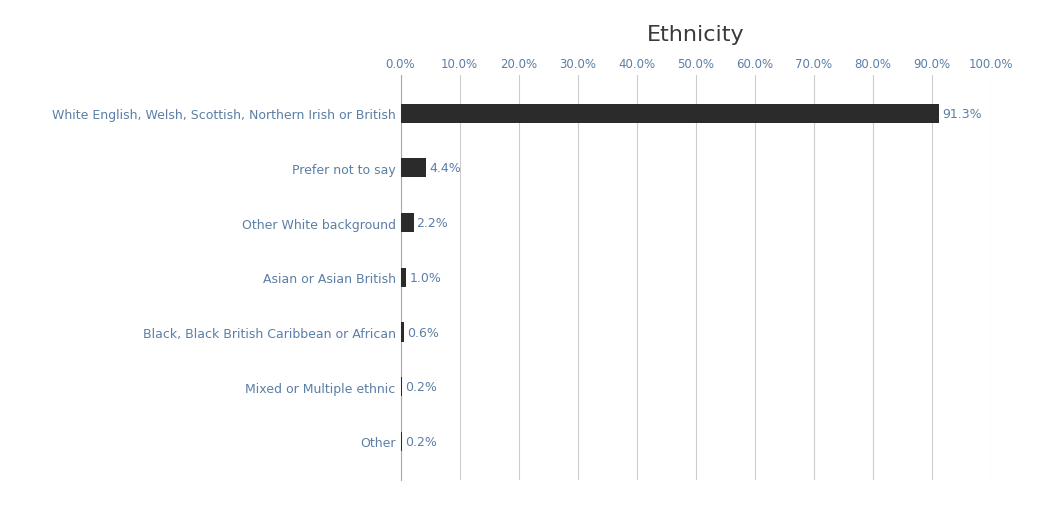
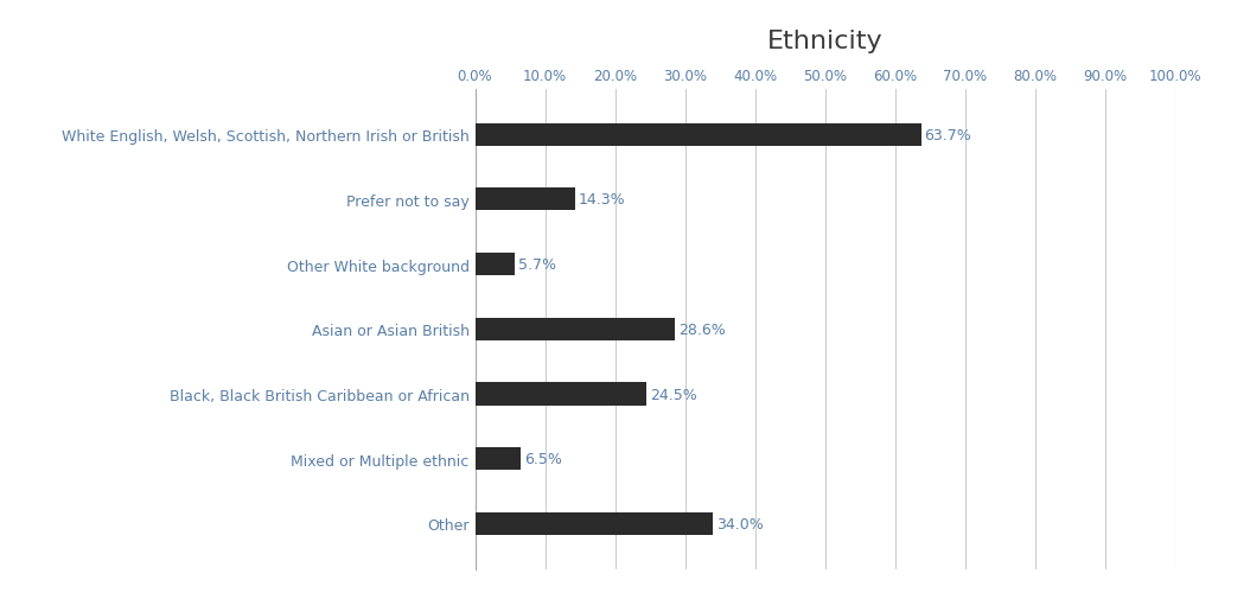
White English, Welsh, Scottish, Northern Irish or British: 91.3% -> 63.7%
Prefer not to say: 4.4% -> 14.3%
Other White background: 2.2% -> 5.7%
Asian or Asian British: 1.0% -> 28.6%
Black, Black British Caribbean or African: 0.6% -> 24.5%
Mixed or Multiple ethnic: 0.2% -> 6.5%
Other: 0.2% -> 34.0%
